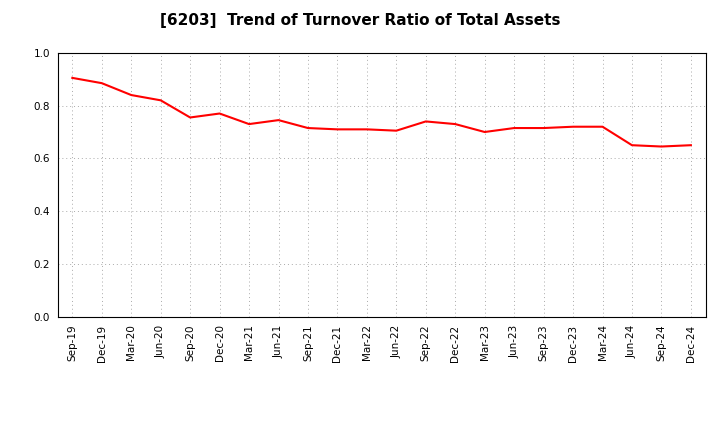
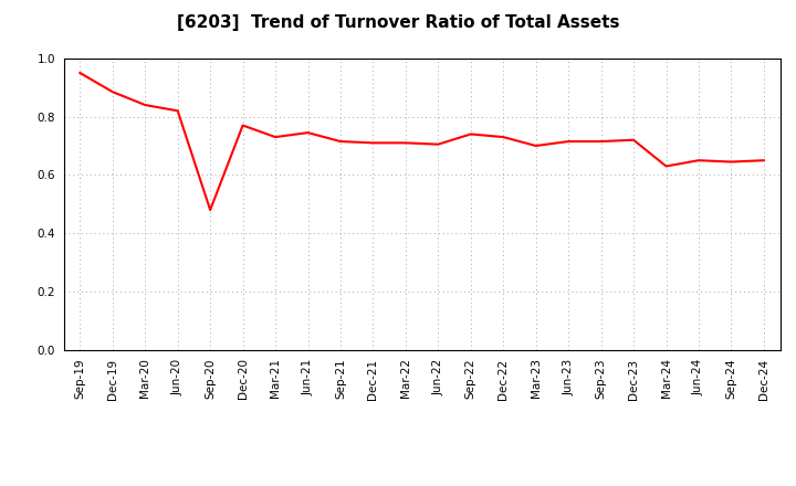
Sep-19: 0.905 -> 0.950
Sep-20: 0.755 -> 0.480
Mar-24: 0.720 -> 0.630
